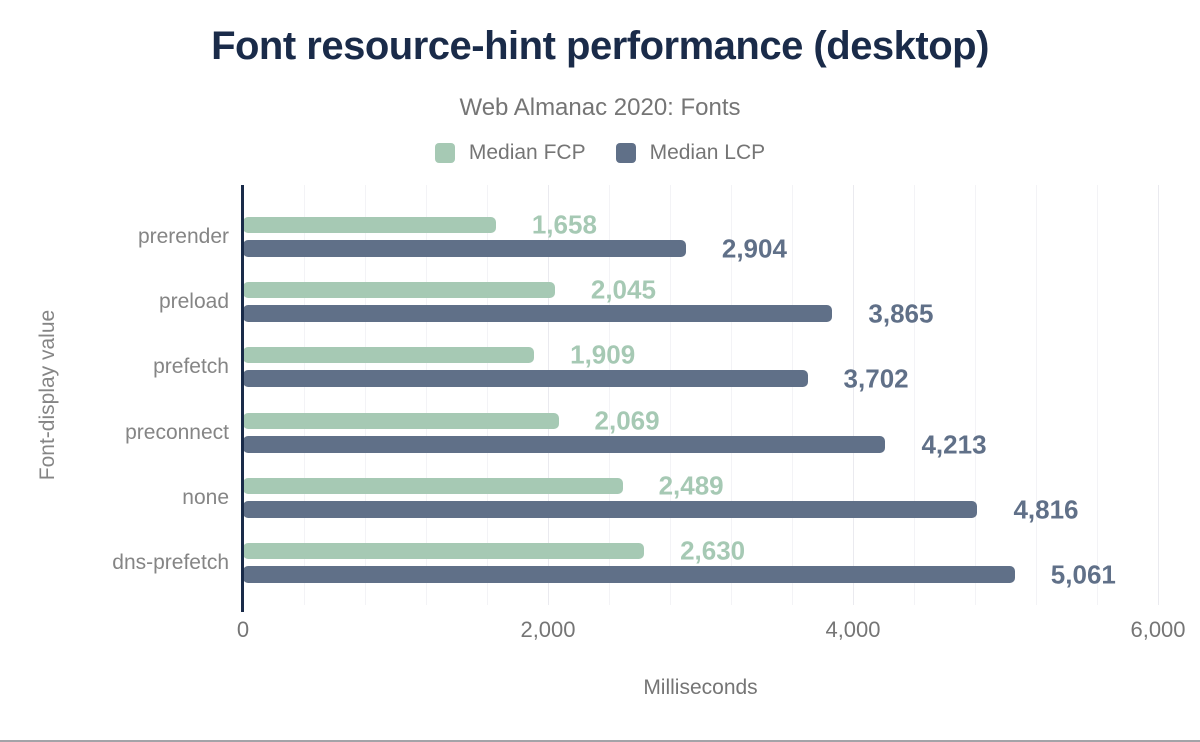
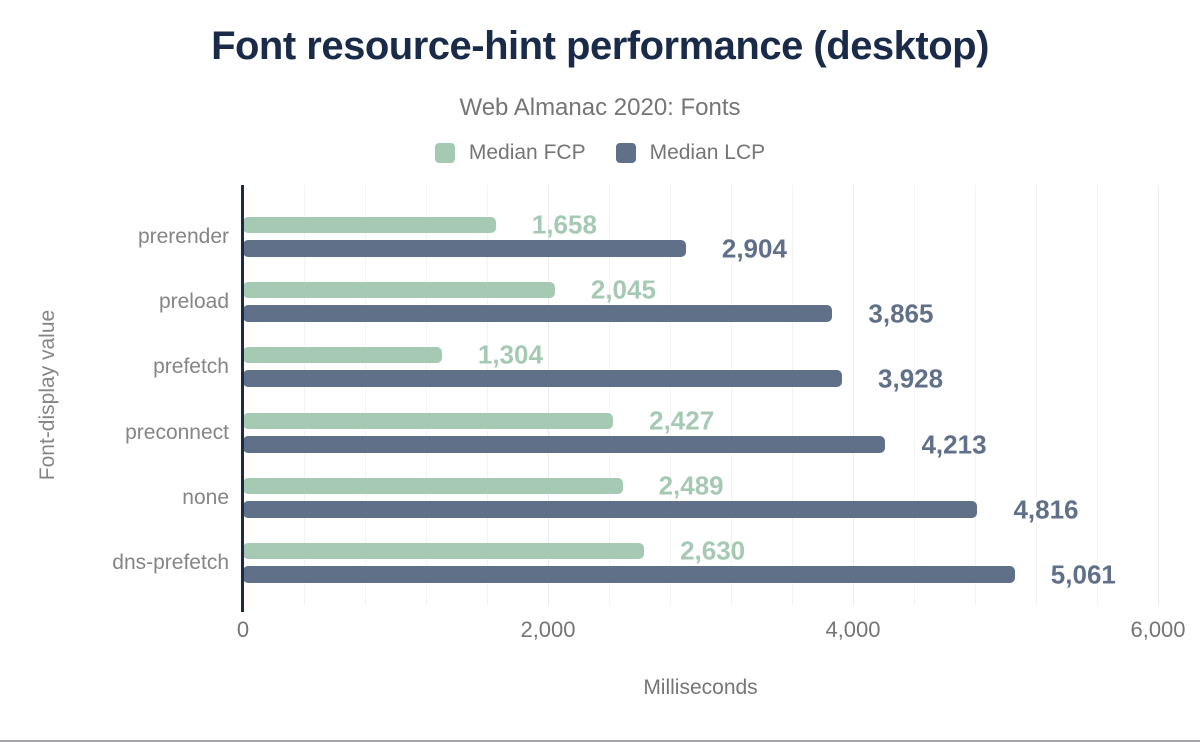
Median FCP/prefetch: 1,909 -> 1,304
Median LCP/prefetch: 3,702 -> 3,928
Median FCP/preconnect: 2,069 -> 2,427
